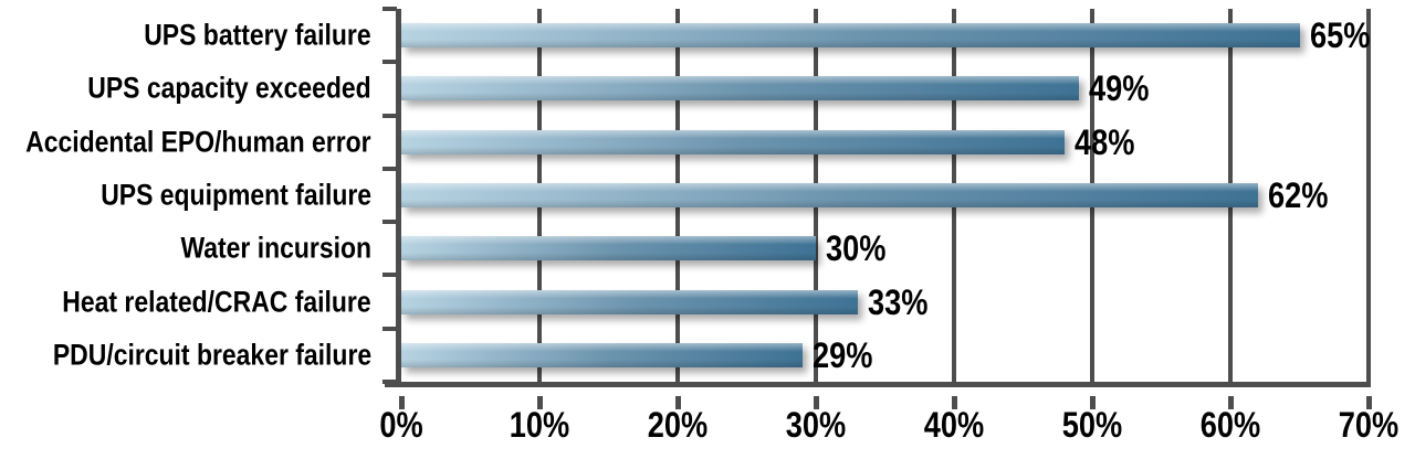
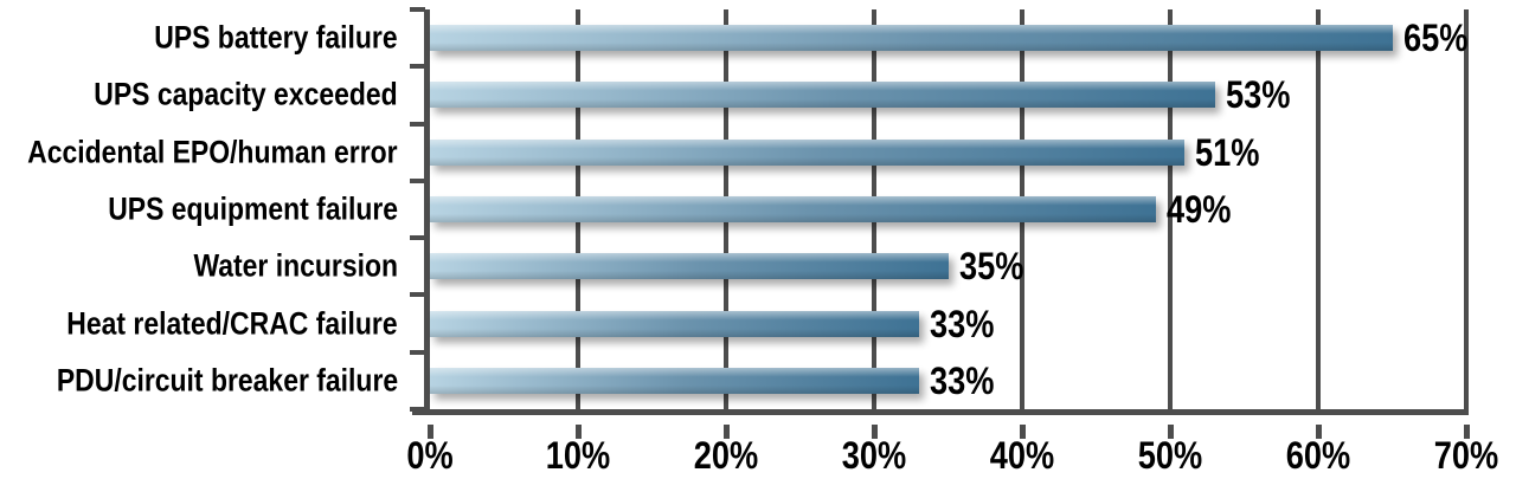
UPS capacity exceeded: 49% -> 53%
Accidental EPO/human error: 48% -> 51%
UPS equipment failure: 62% -> 49%
Water incursion: 30% -> 35%
PDU/circuit breaker failure: 29% -> 33%
